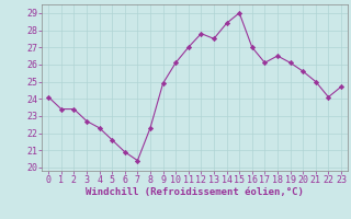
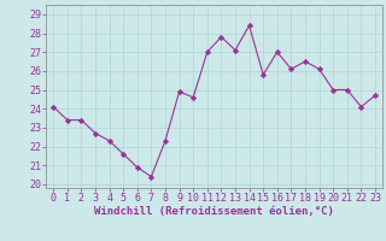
10: 26.1 -> 24.6
13: 27.5 -> 27.1
15: 29.0 -> 25.8
20: 25.6 -> 25.0
